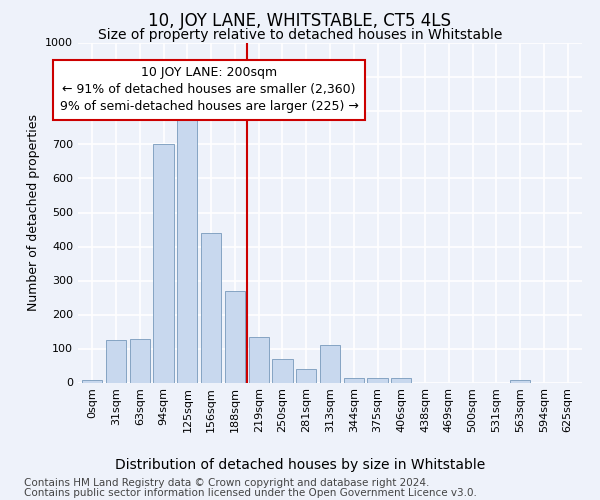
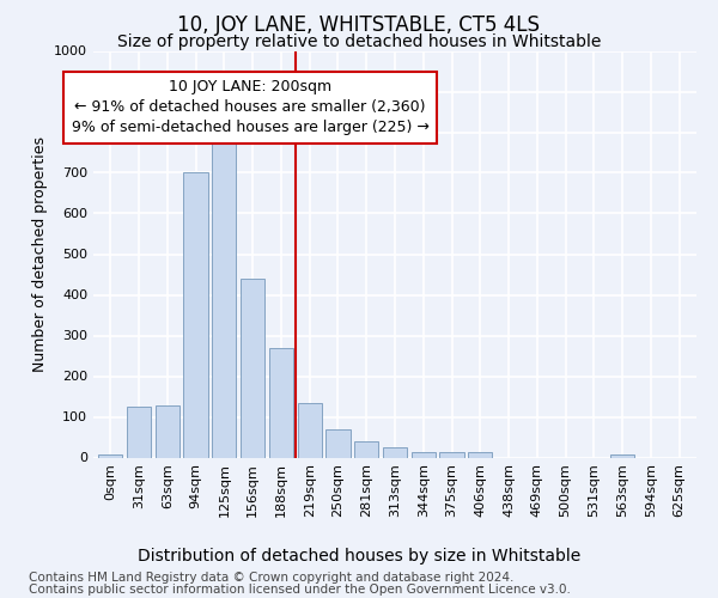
313sqm: 110 -> 25
